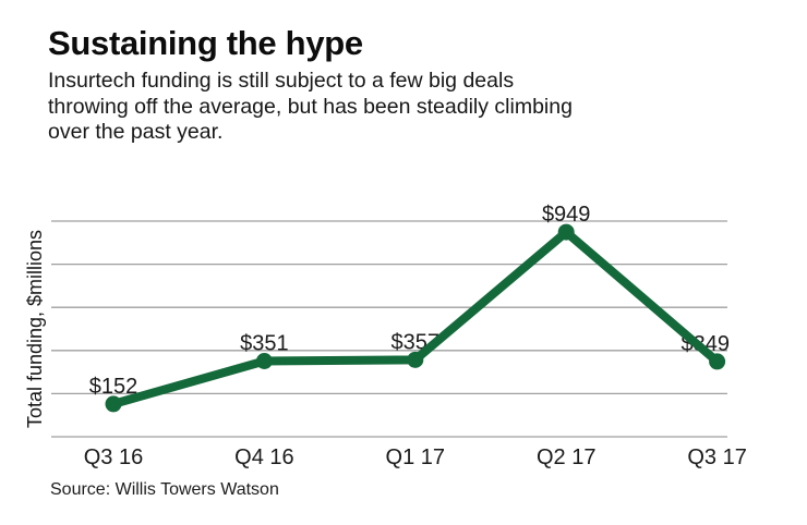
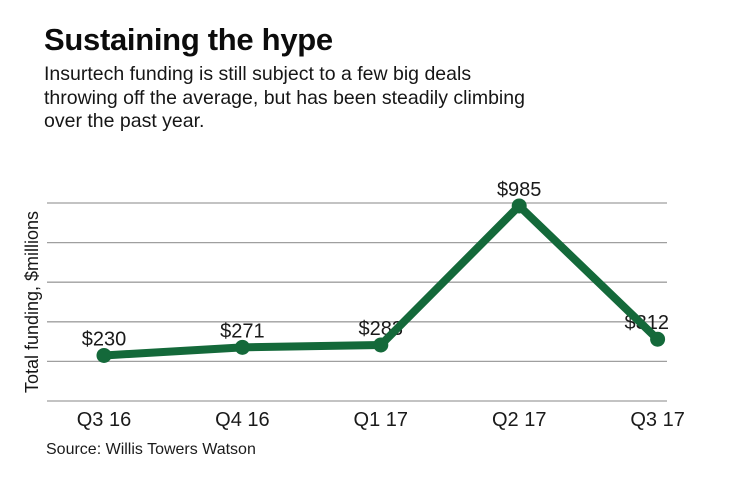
Q3 16: $152 -> $230
Q4 16: $351 -> $271
Q1 17: $357 -> $283
Q2 17: $949 -> $985
Q3 17: $349 -> $312
